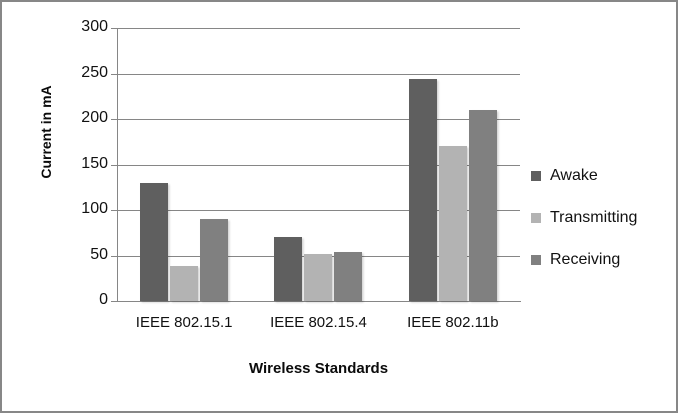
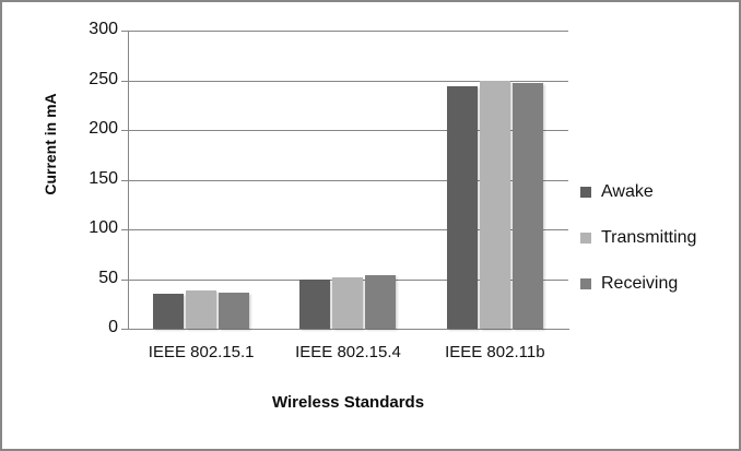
Awake/IEEE 802.15.1: 130 -> 40
Receiving/IEEE 802.15.1: 90 -> 40
Awake/IEEE 802.15.4: 70 -> 50
Transmitting/IEEE 802.11b: 170 -> 250
Receiving/IEEE 802.11b: 210 -> 250
